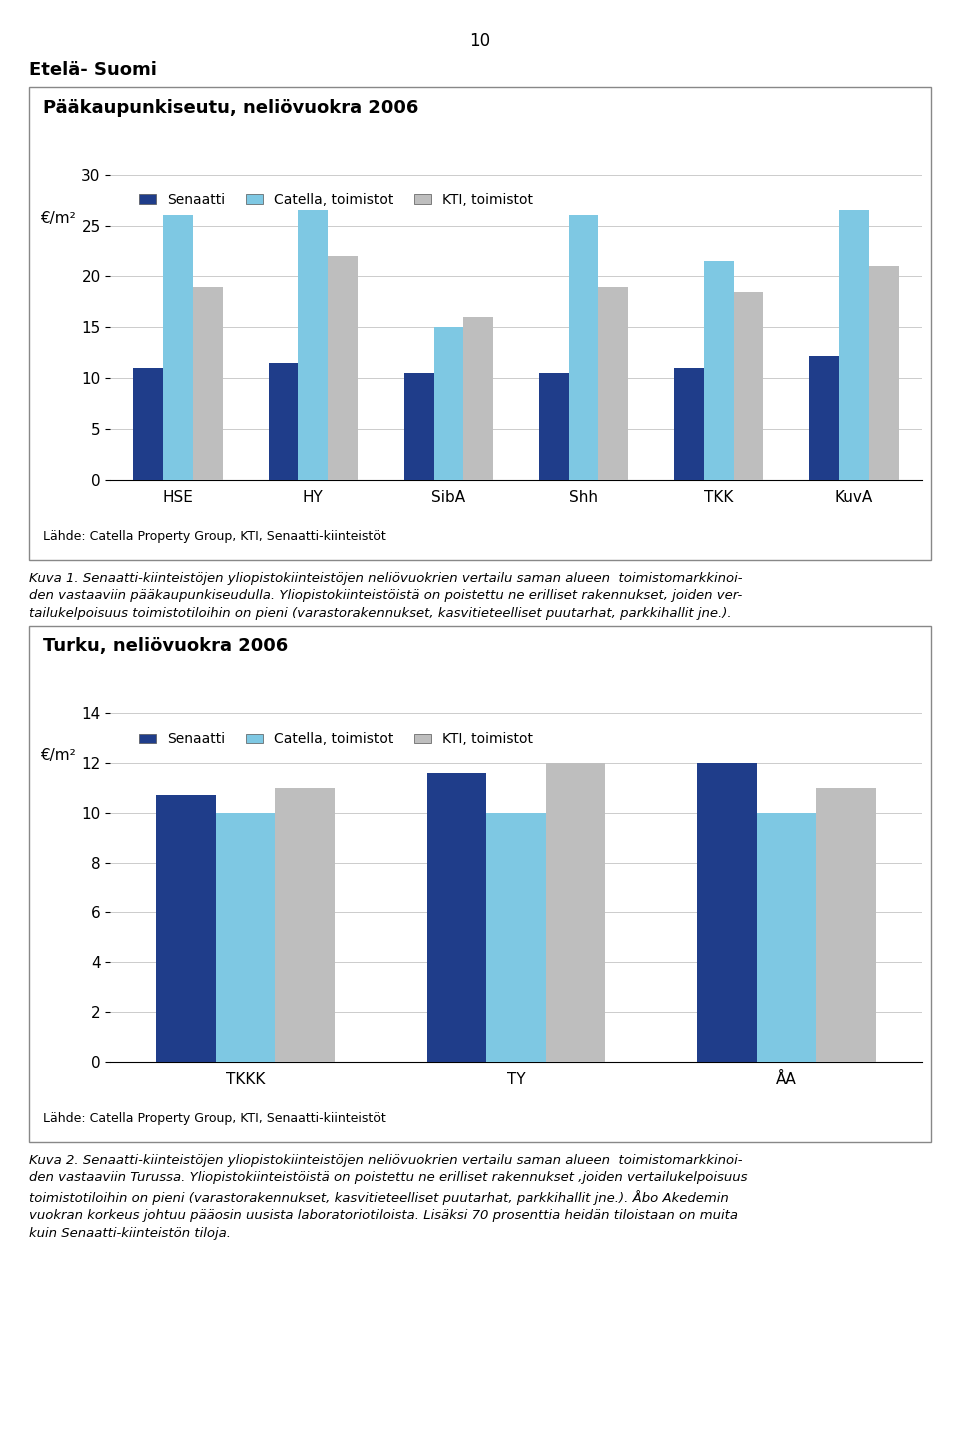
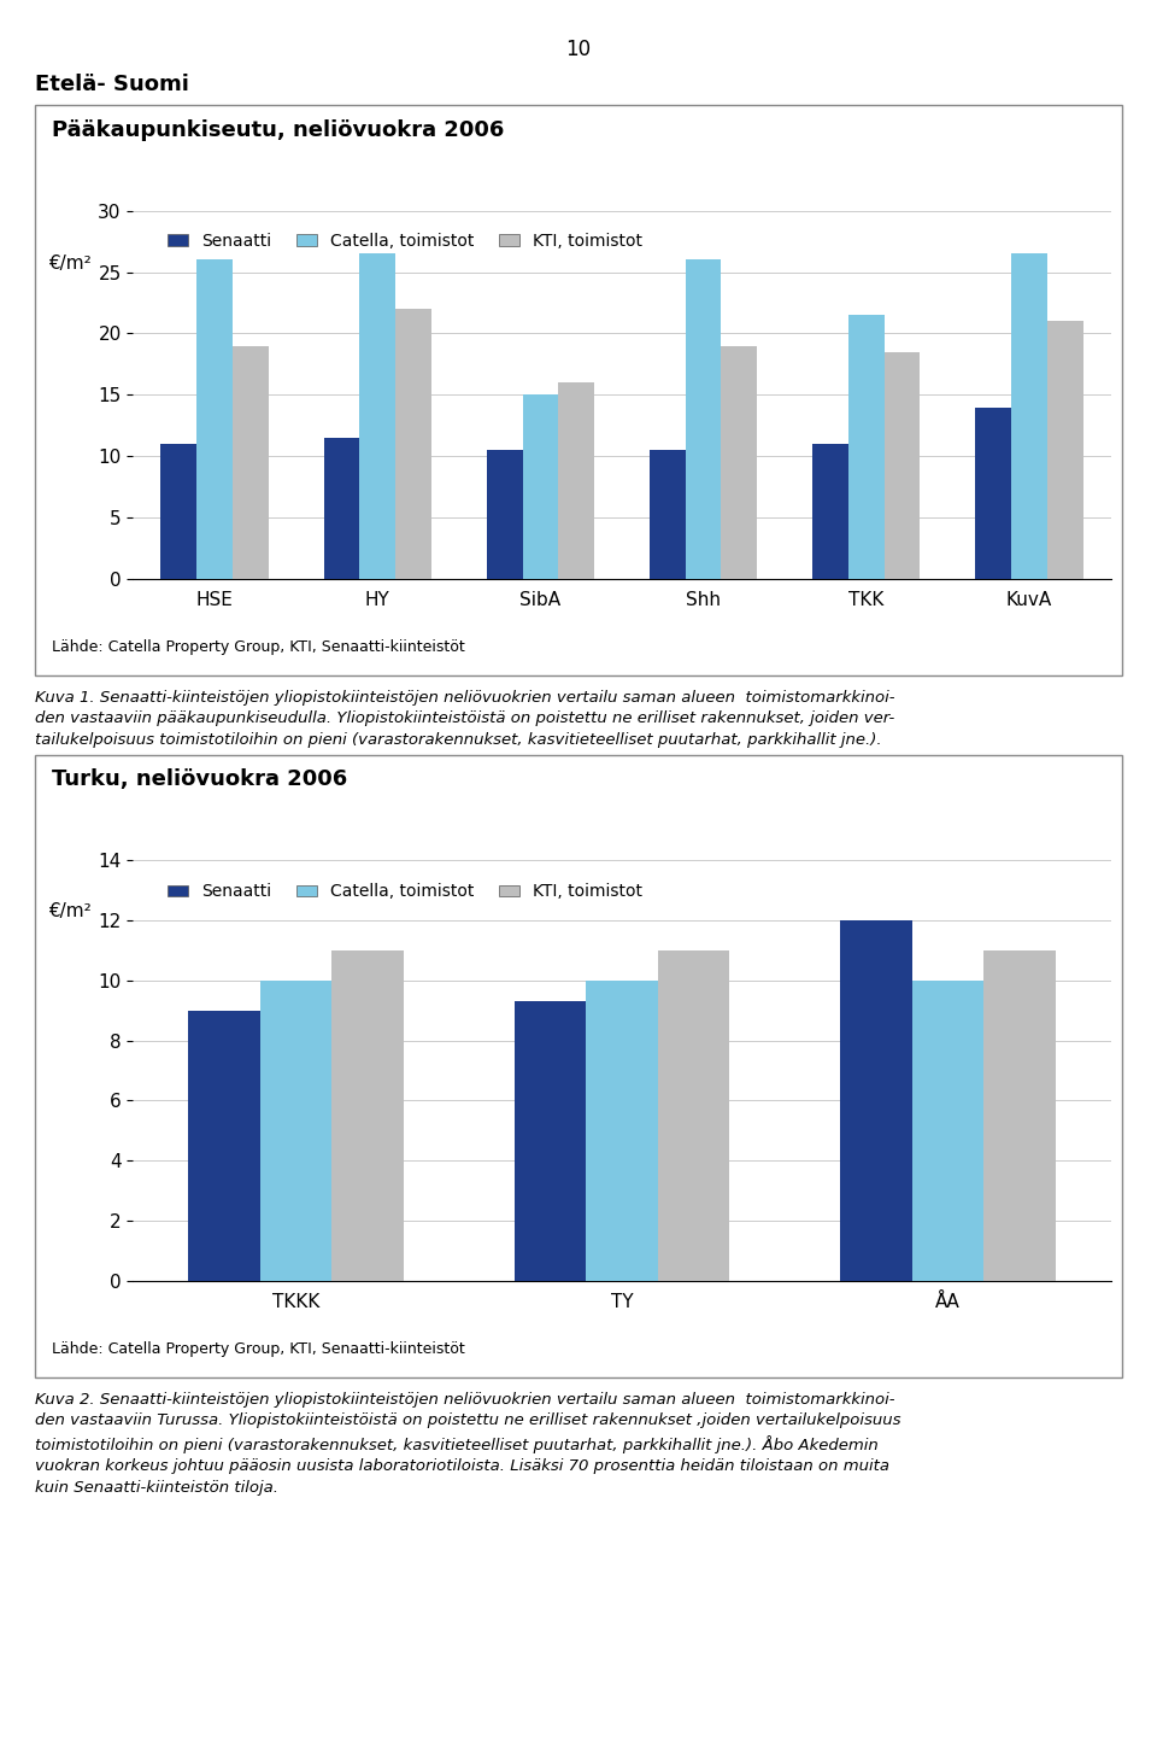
Senaatti/KuvA: 12.2 -> 14.0
Senaatti/TKKK: 10.7 -> 9.0
Senaatti/TY: 11.6 -> 9.3
KTI, toimistot/TY: 12 -> 11
